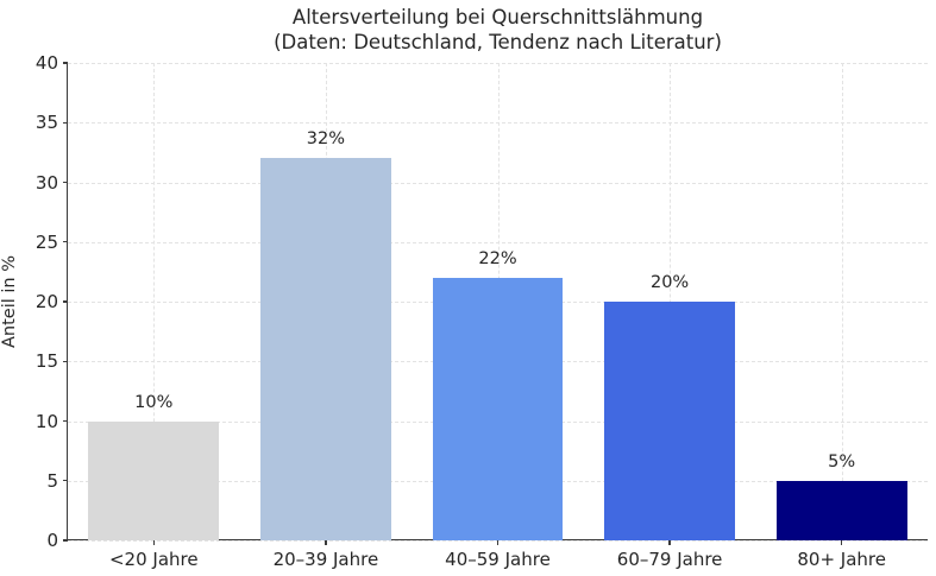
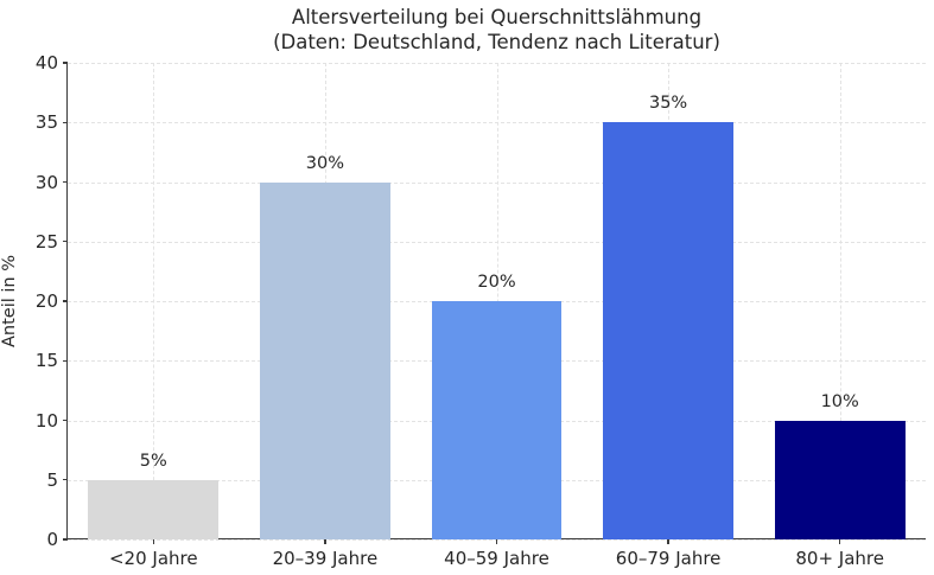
<20 Jahre: 10% -> 5%
20–39 Jahre: 32% -> 30%
40–59 Jahre: 22% -> 20%
60–79 Jahre: 20% -> 35%
80+ Jahre: 5% -> 10%
